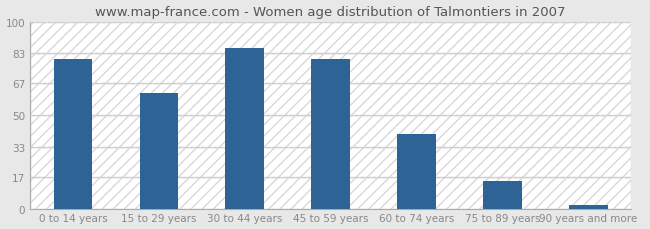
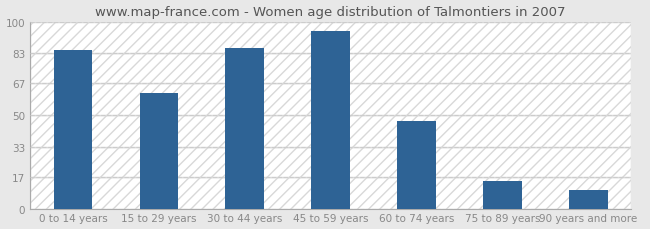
0 to 14 years: 80 -> 85
45 to 59 years: 80 -> 95
60 to 74 years: 40 -> 47
90 years and more: 2 -> 10
